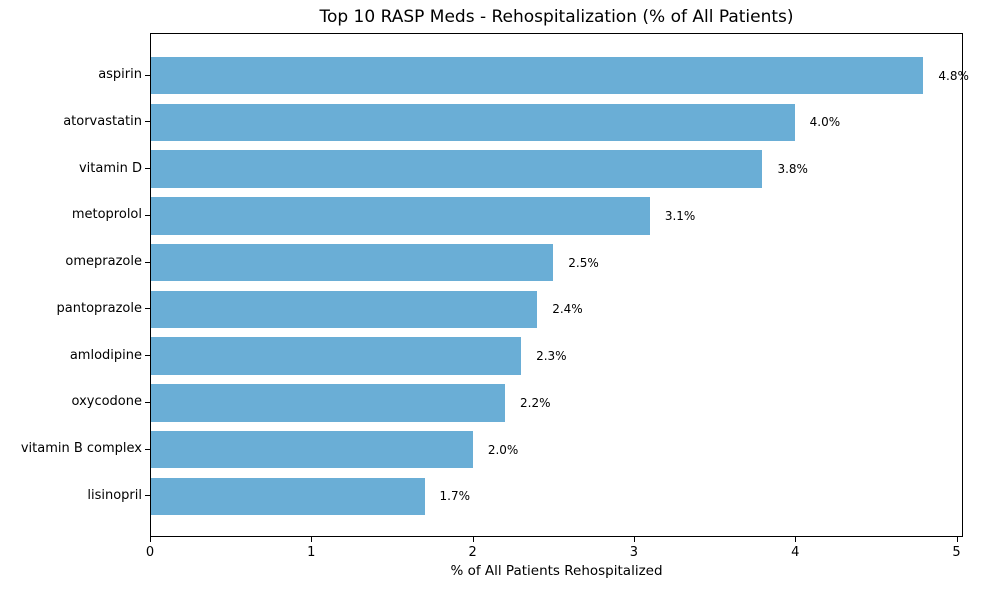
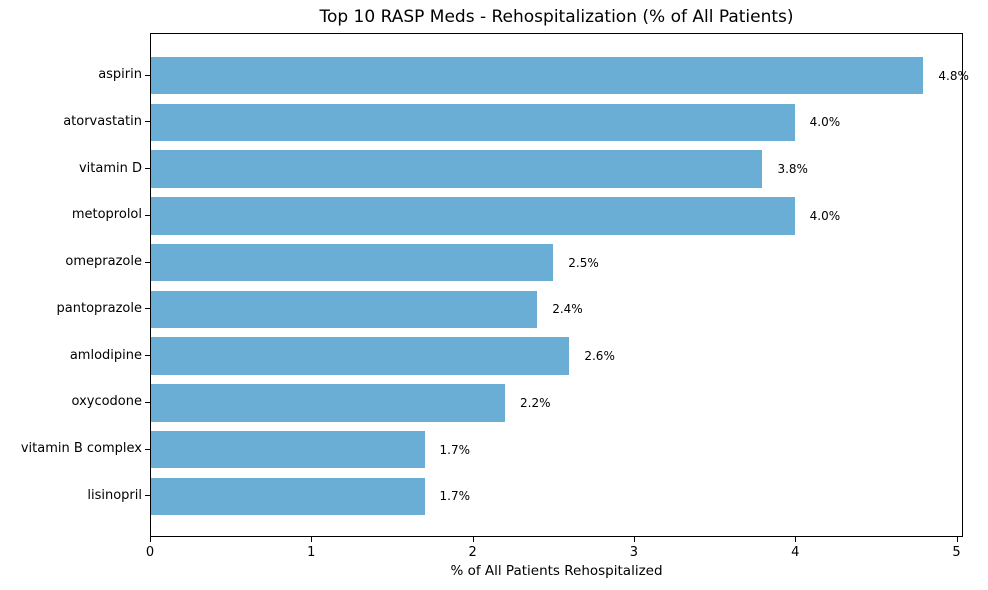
metoprolol: 3.1% -> 4.0%
amlodipine: 2.3% -> 2.6%
vitamin B complex: 2.0% -> 1.7%
